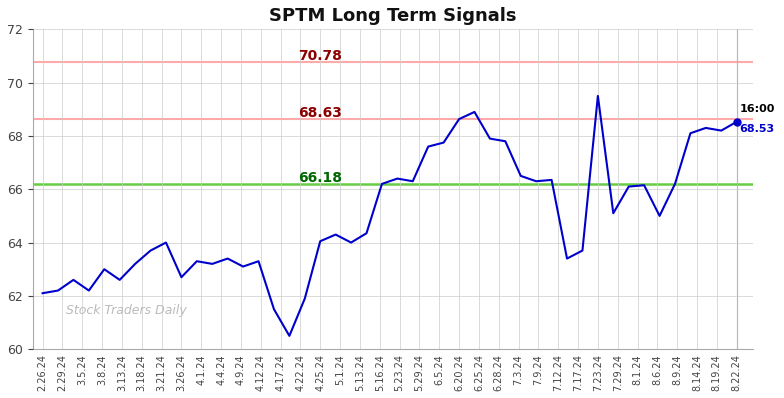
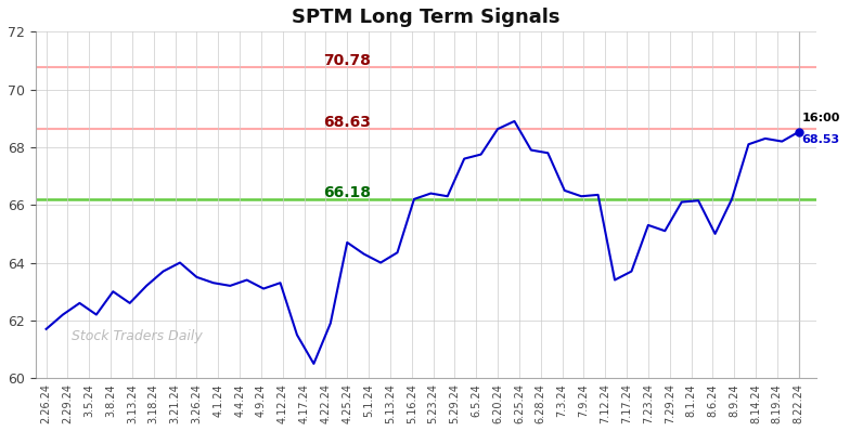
2.26.24: 62.10 -> 61.70
3.26.24: 62.70 -> 63.50
4.25.24: 64.05 -> 64.70
7.23.24: 69.50 -> 65.30
